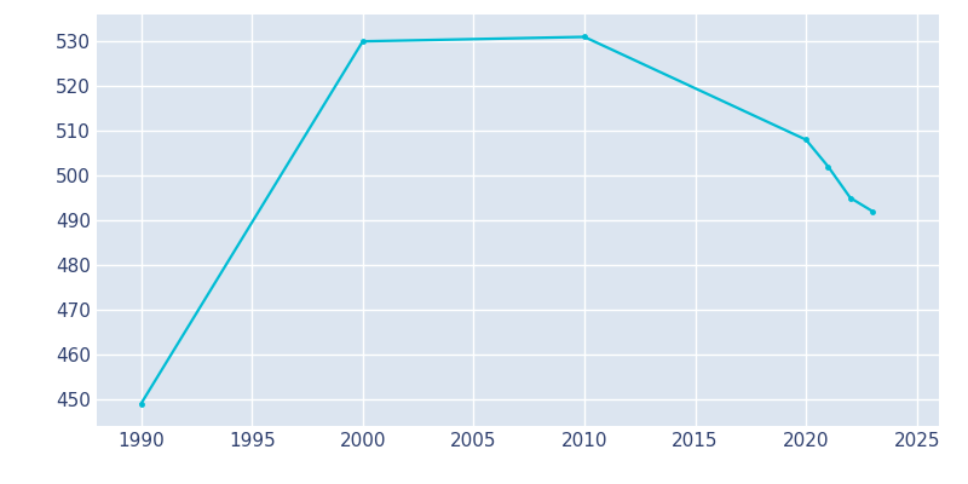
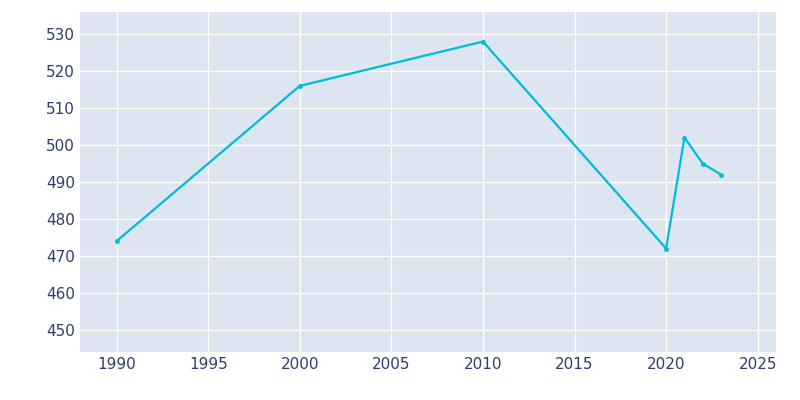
1990: 449 -> 474
2000: 530 -> 516
2010: 531 -> 528
2020: 508 -> 472
